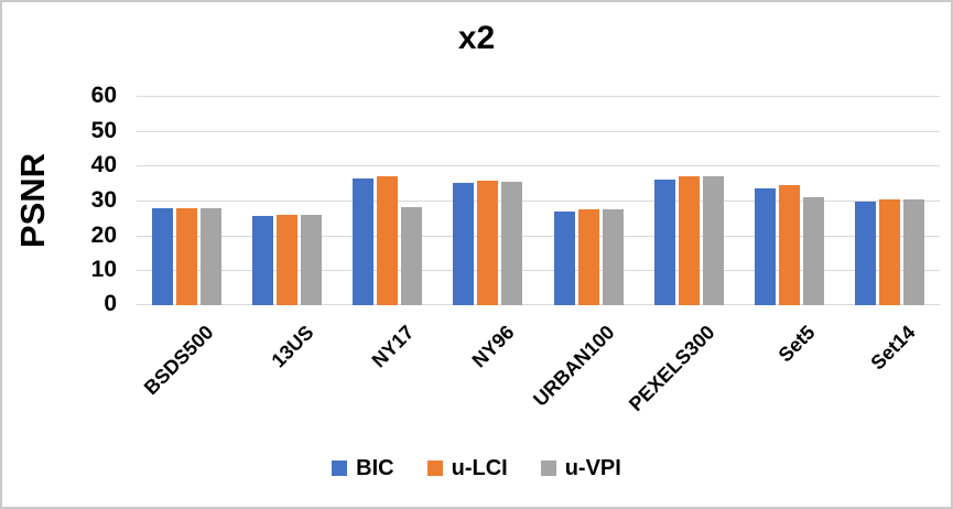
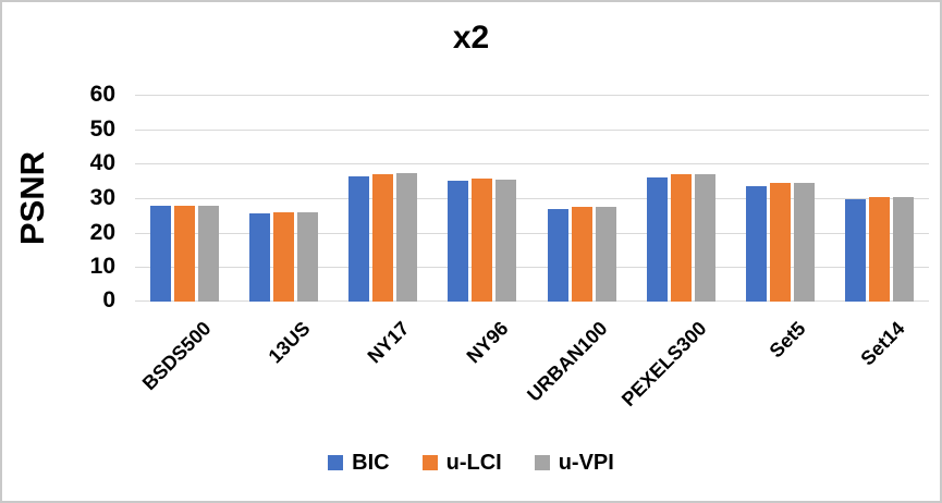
u-VPI/NY17: 28 -> 37
u-VPI/Set5: 31 -> 34
